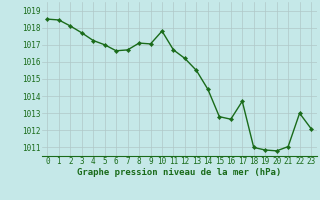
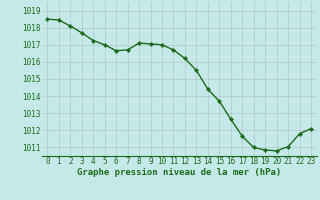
10: 1017.8 -> 1017.0
15: 1012.8 -> 1013.7
17: 1013.7 -> 1011.6
22: 1013.0 -> 1011.8
